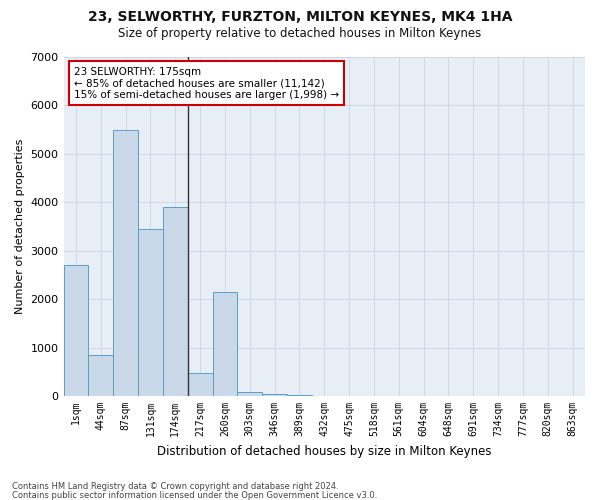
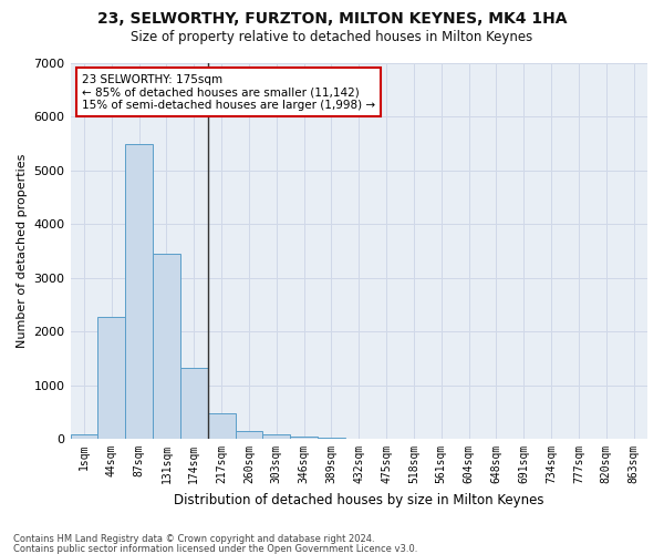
1sqm: 2700 -> 80
44sqm: 850 -> 2270
174sqm: 3900 -> 1320
260sqm: 2150 -> 160
